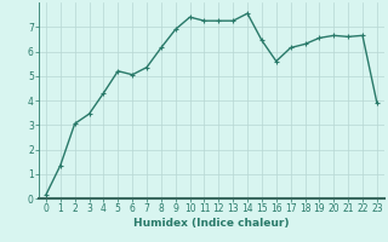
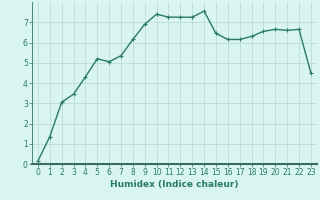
16: 5.60 -> 6.15
23: 3.90 -> 4.50
